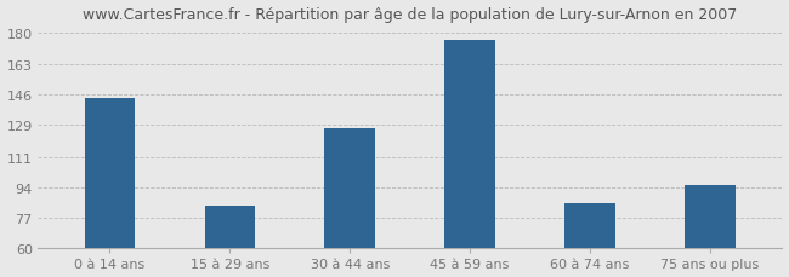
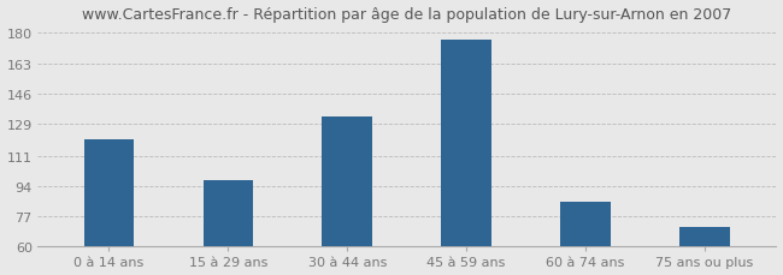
0 à 14 ans: 144 -> 120
15 à 29 ans: 84 -> 97
30 à 44 ans: 127 -> 133
75 ans ou plus: 95 -> 71
